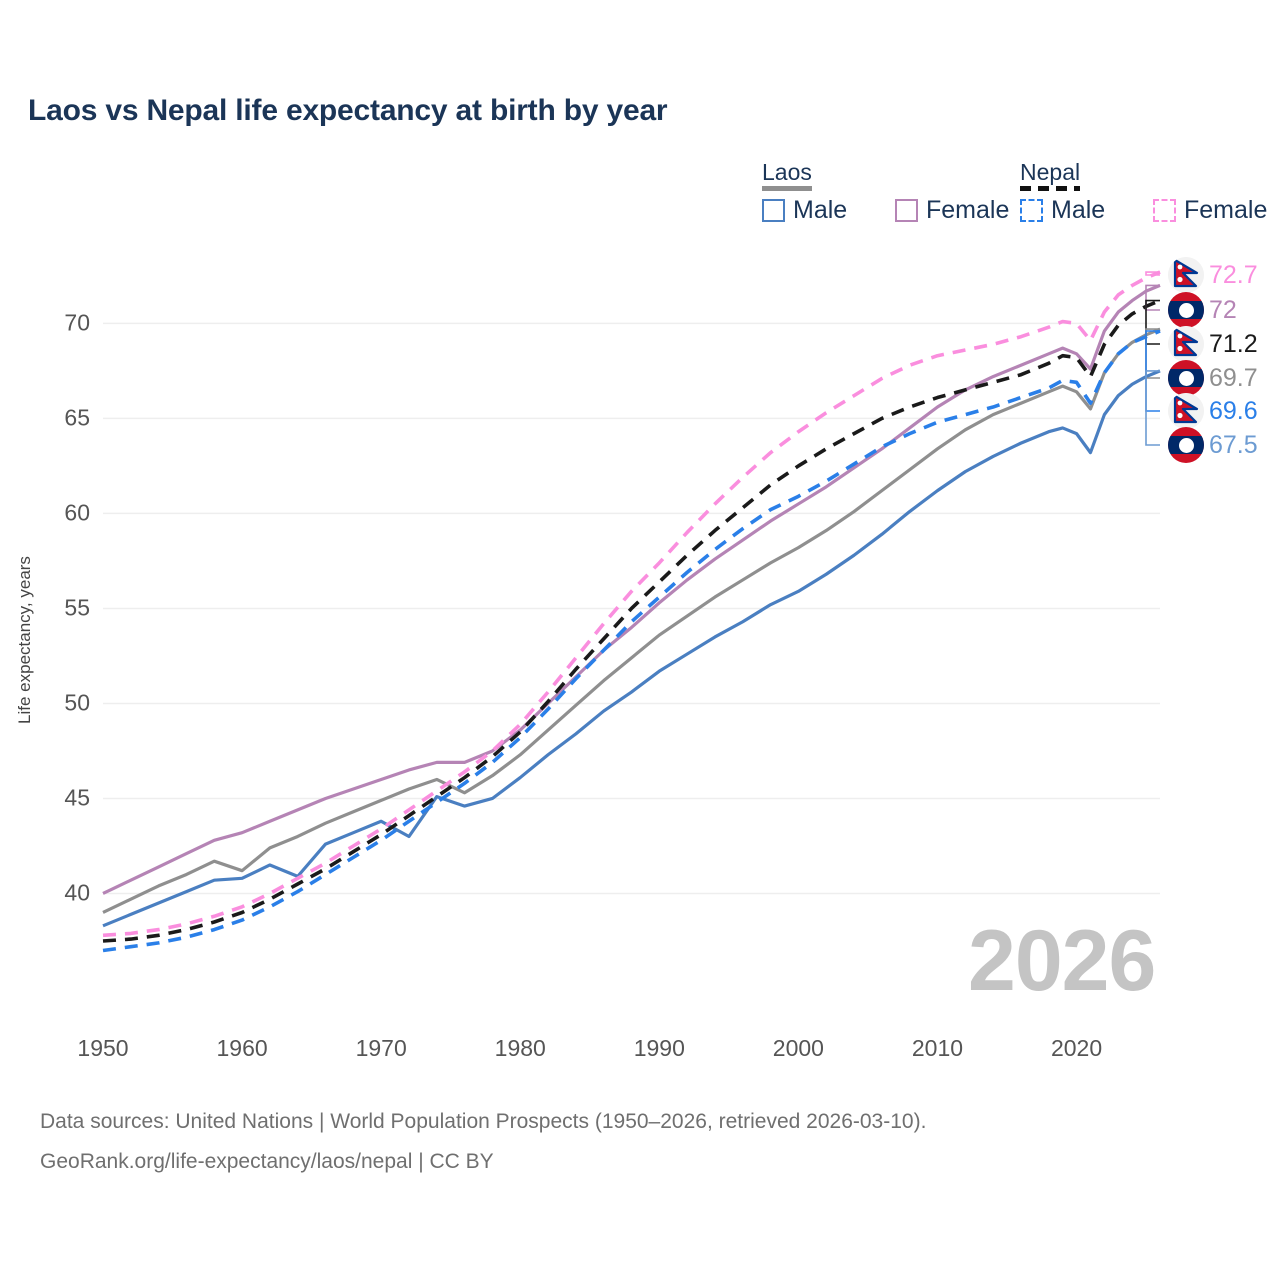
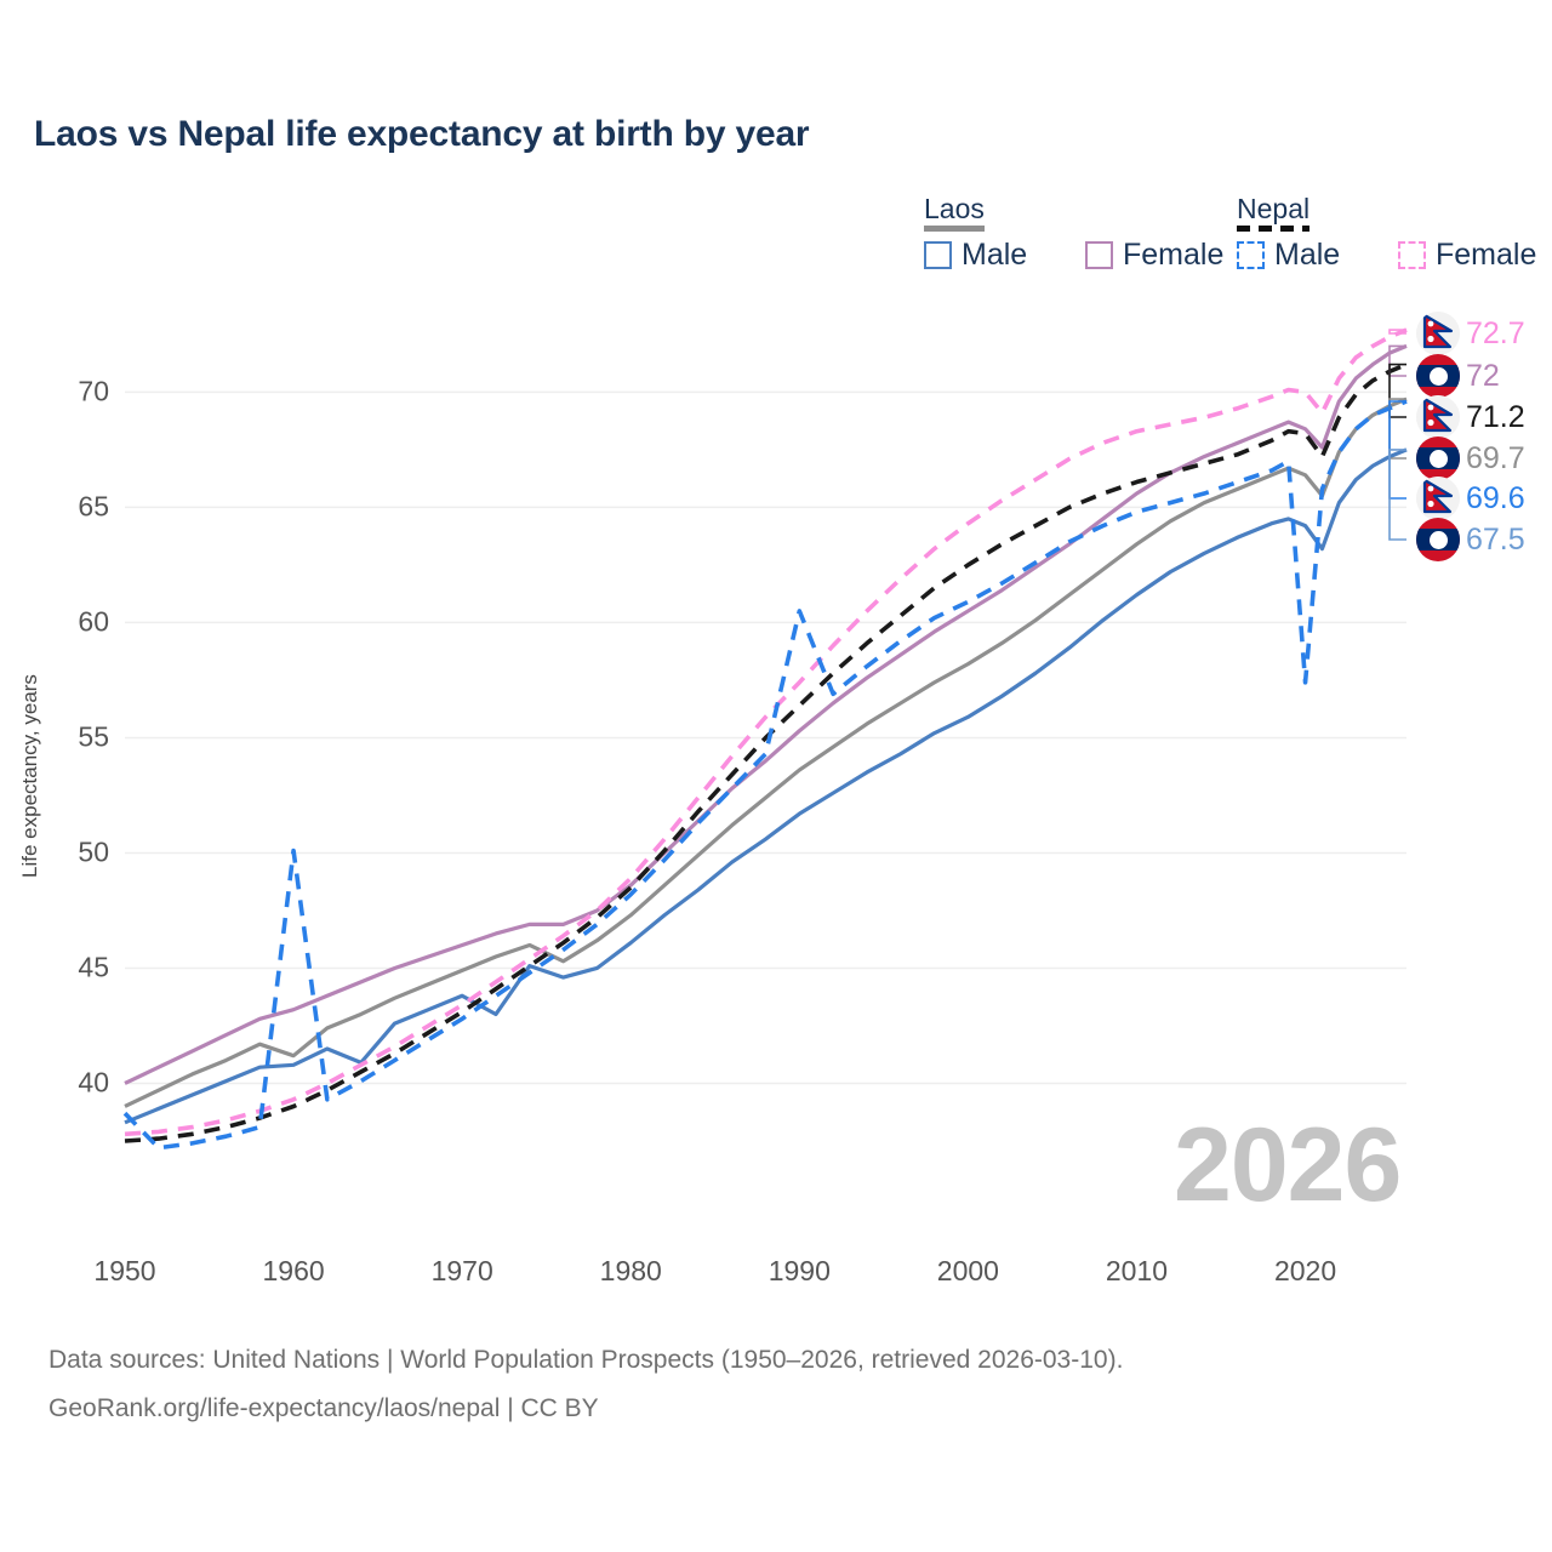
Nepal Male/1950: 37.0 -> 38.7
Nepal Male/1960: 38.6 -> 50.1
Nepal Male/1990: 55.6 -> 60.5
Nepal Male/2020: 66.9 -> 57.4
